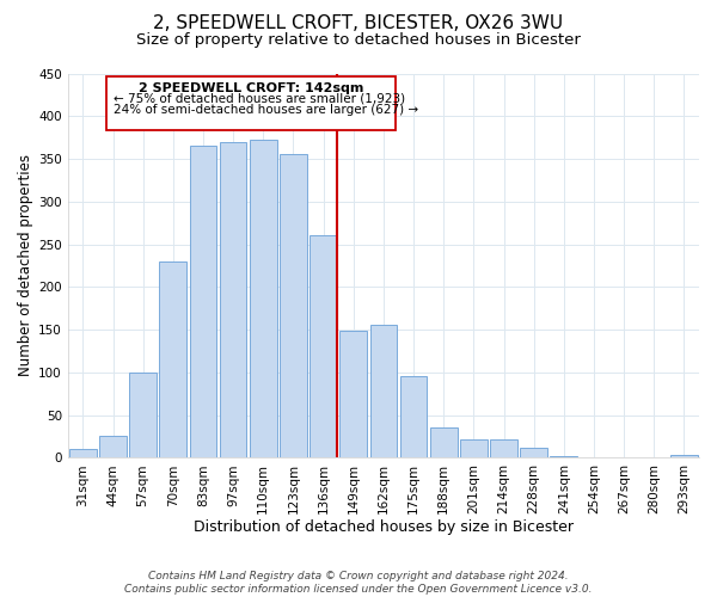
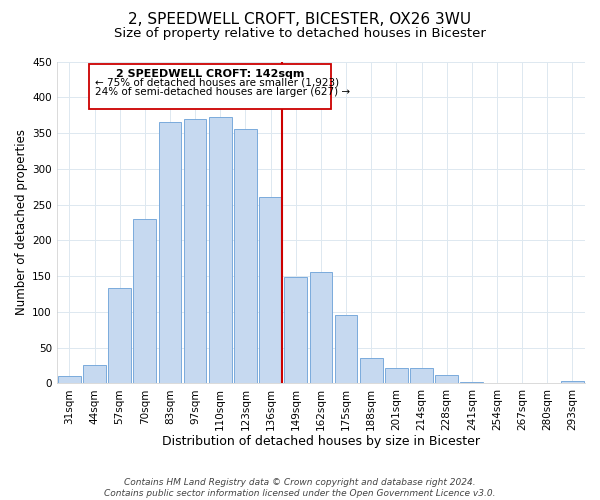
57sqm: 100 -> 134
